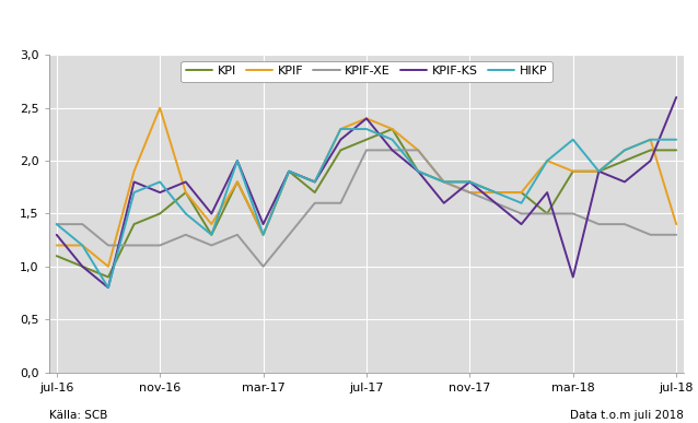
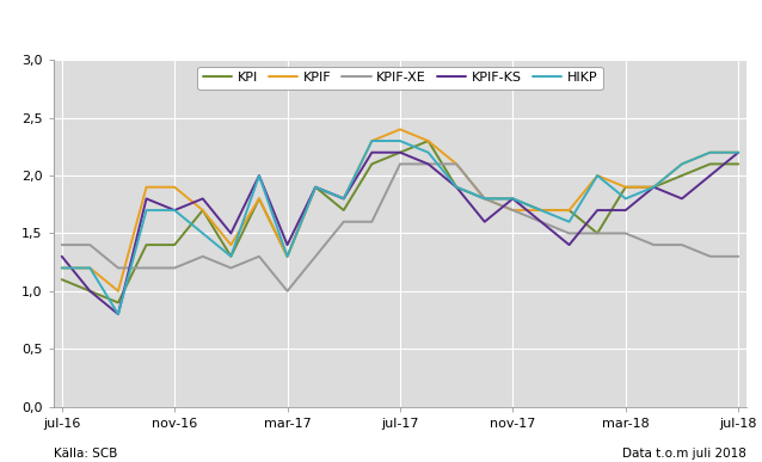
HIKP/jul-16: 1,4 -> 1,2
KPI/nov-16: 1,5 -> 1,4
KPIF/nov-16: 2,5 -> 1,9
HIKP/nov-16: 1,8 -> 1,7
KPIF-KS/jul-17: 2,4 -> 2,2
KPIF-KS/mar-18: 0,9 -> 1,7
HIKP/mar-18: 2,2 -> 1,8
KPIF/jul-18: 1,4 -> 2,2
KPIF-KS/jul-18: 2,6 -> 2,2
